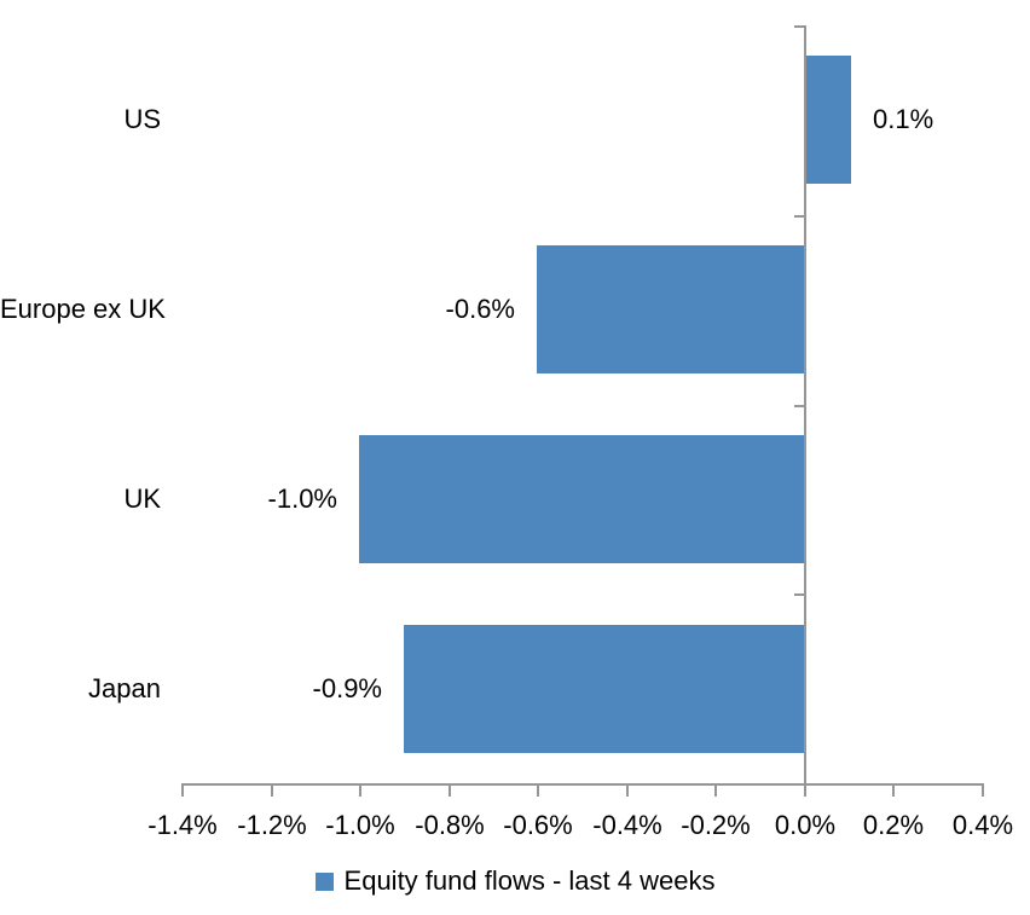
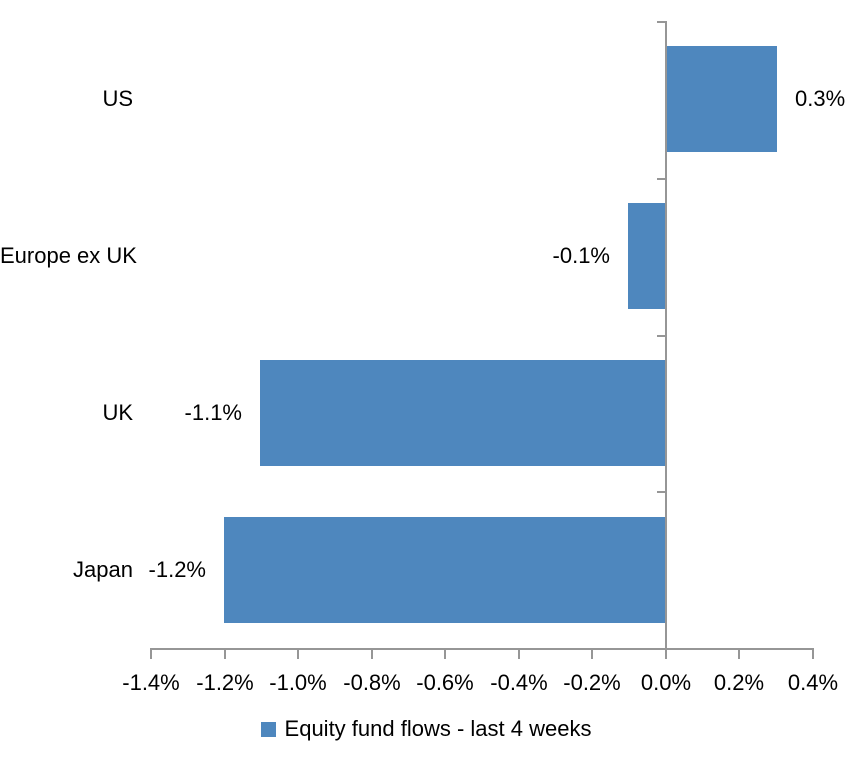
US: 0.1% -> 0.3%
Europe ex UK: -0.6% -> -0.1%
UK: -1.0% -> -1.1%
Japan: -0.9% -> -1.2%
